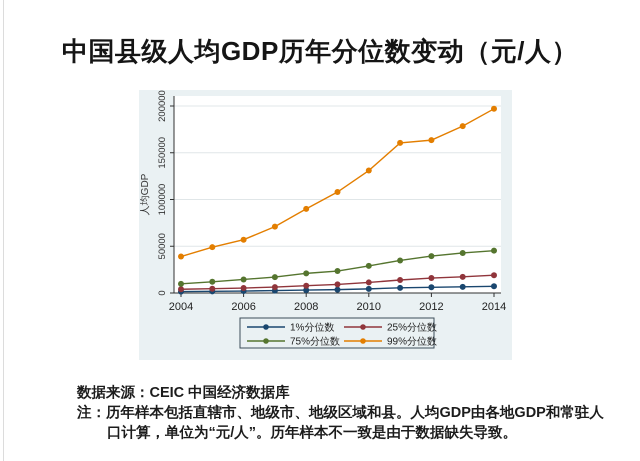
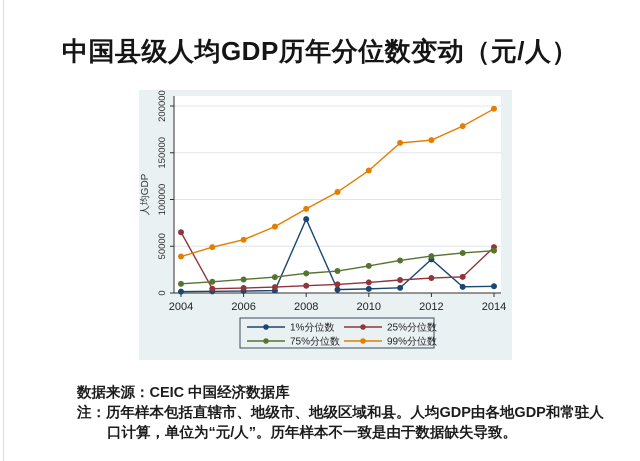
25%分位数/2004: 4000 -> 65000
1%分位数/2008: 3000 -> 79000
1%分位数/2012: 6000 -> 36000
25%分位数/2014: 19000 -> 49000
